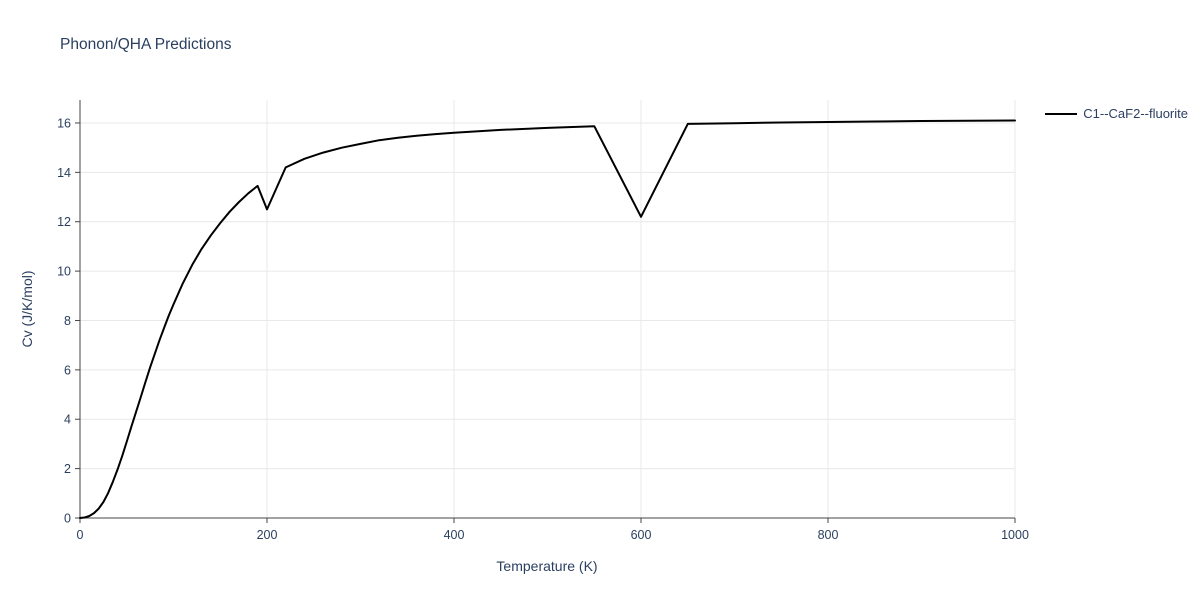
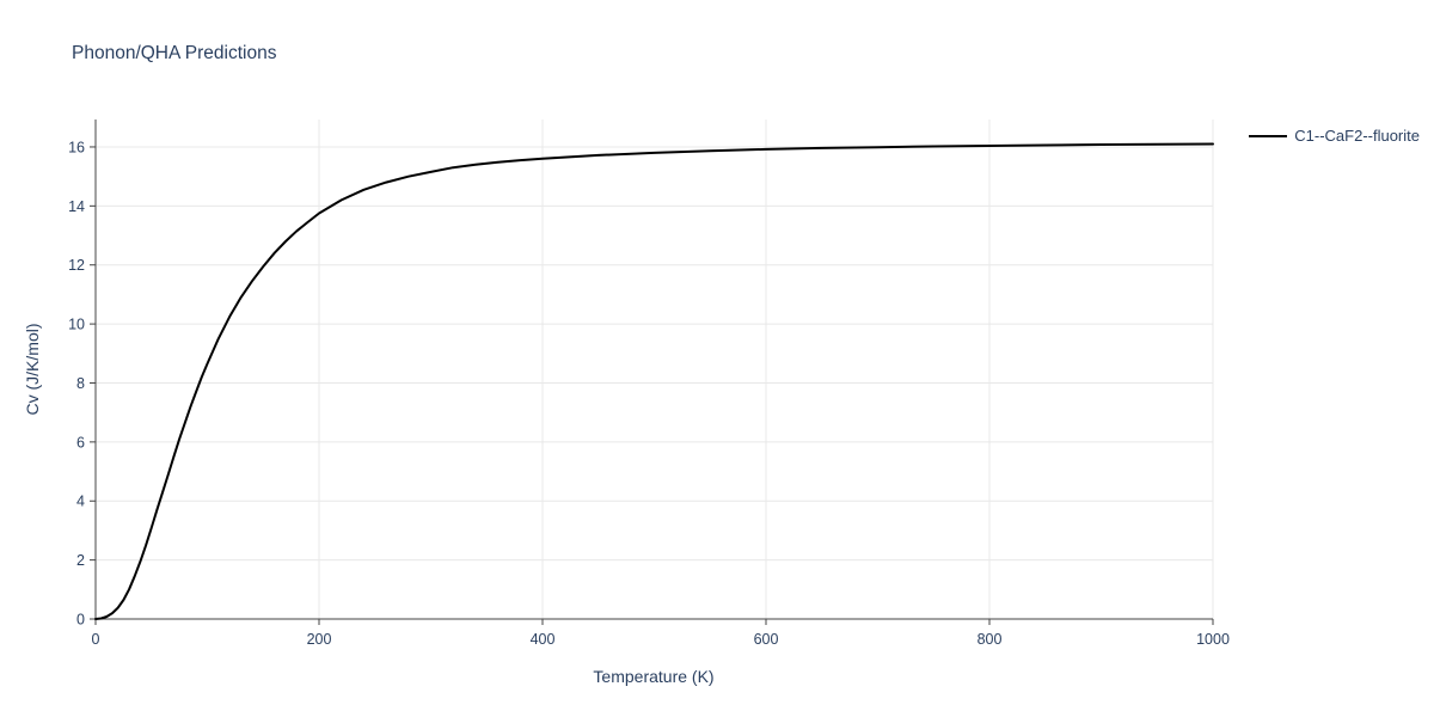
200: 12.5 -> 13.8
600: 12.2 -> 15.9
